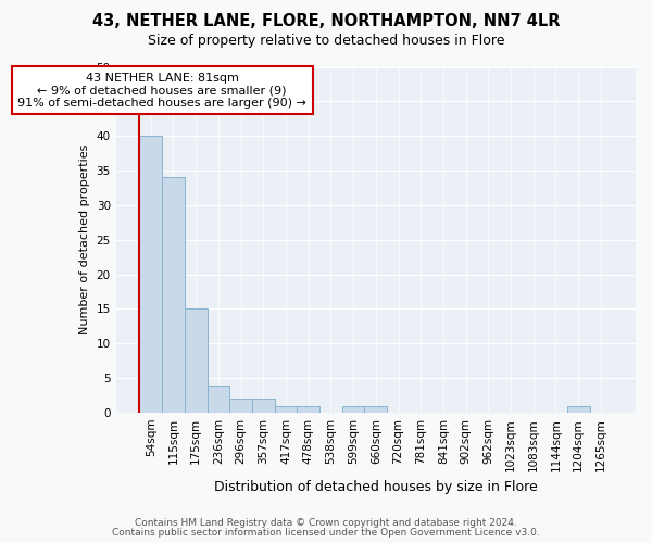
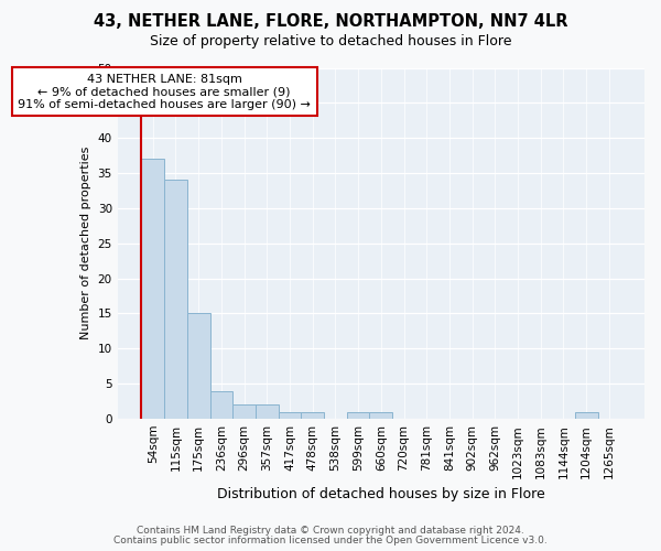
54sqm: 40 -> 37
